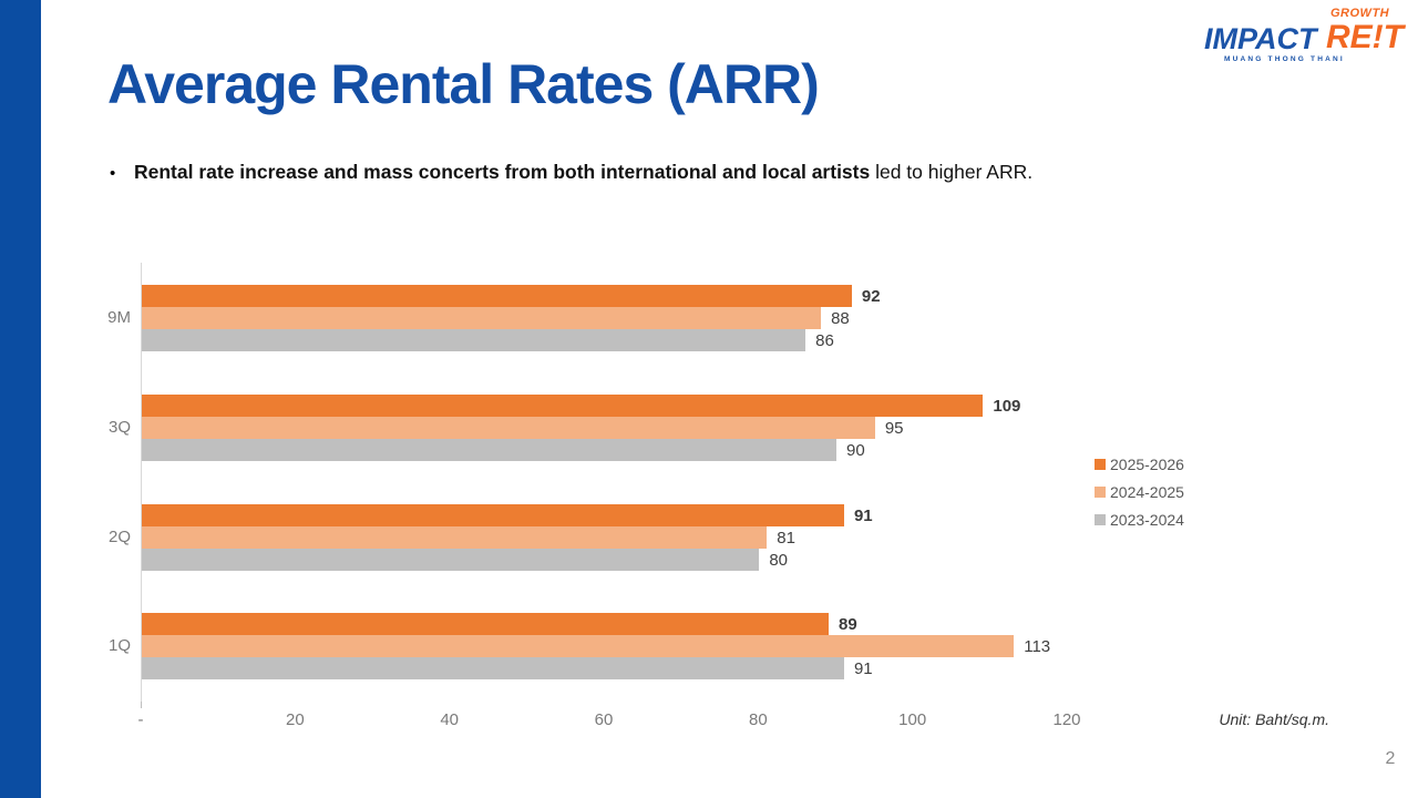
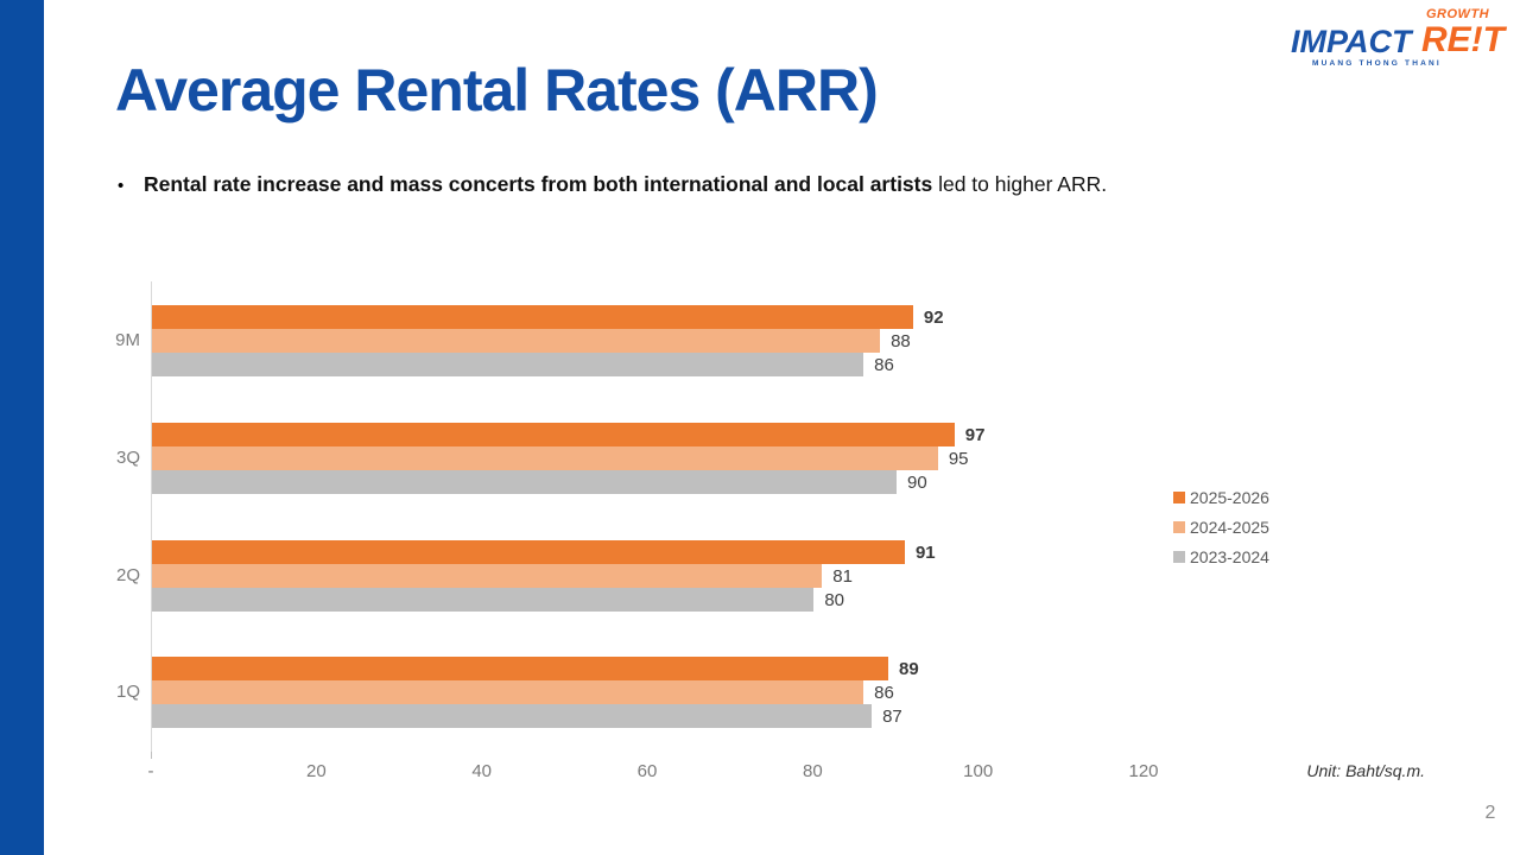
2025-2026/3Q: 109 -> 97
2024-2025/1Q: 113 -> 86
2023-2024/1Q: 91 -> 87
